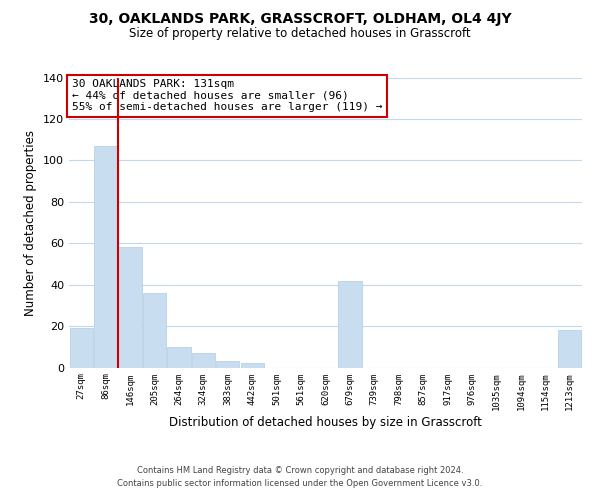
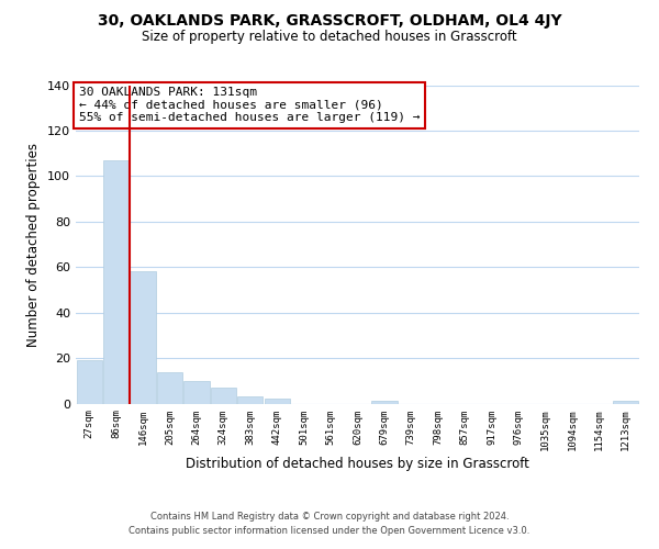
205sqm: 36 -> 14
679sqm: 42 -> 1
1213sqm: 18 -> 1
